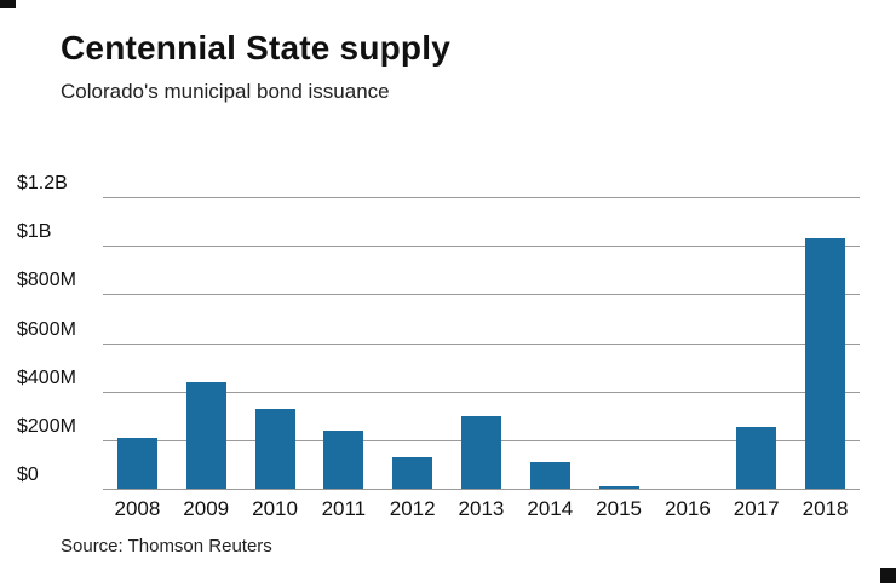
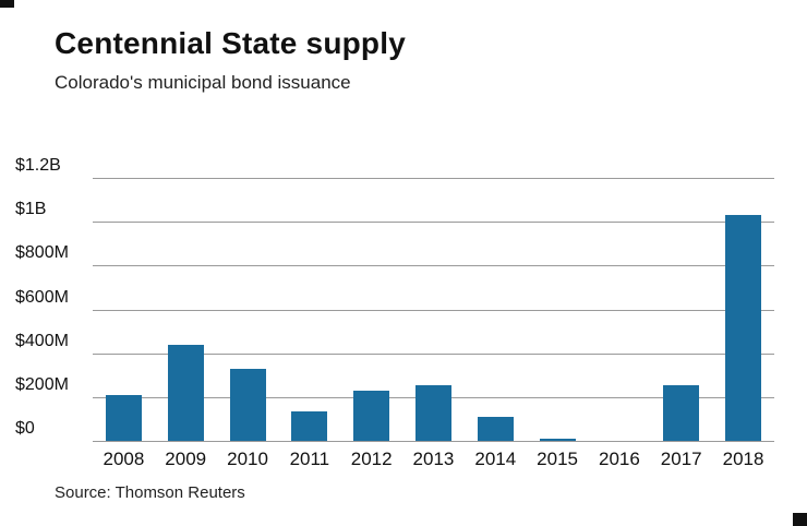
2011: $240M -> $140M
2012: $130M -> $230M
2013: $300M -> $260M
